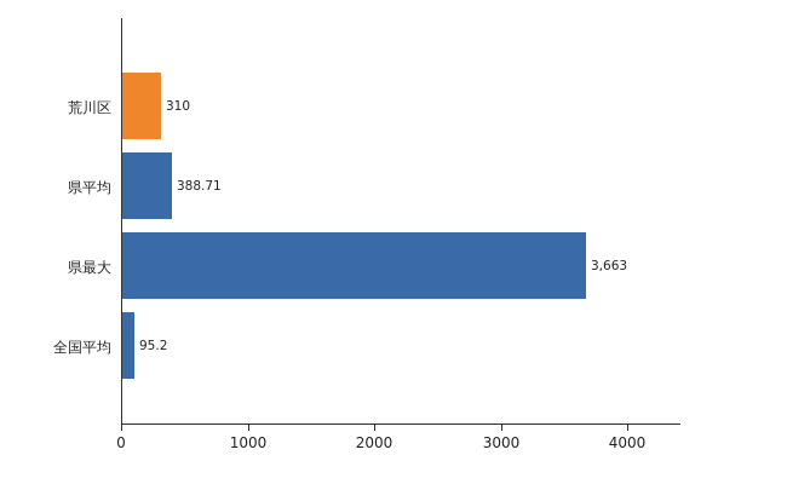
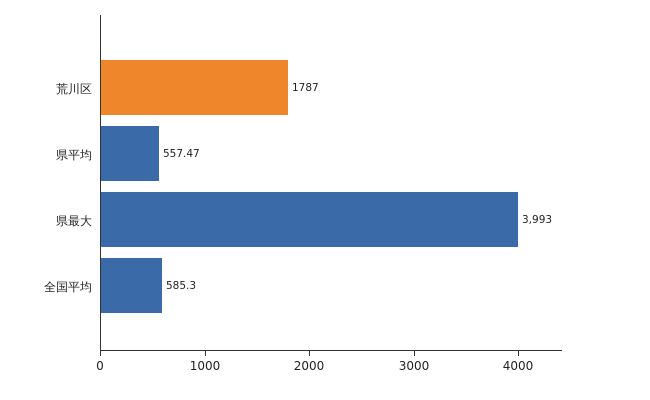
荒川区: 310 -> 1787
県平均: 388.71 -> 557.47
県最大: 3,663 -> 3,993
全国平均: 95.2 -> 585.3
